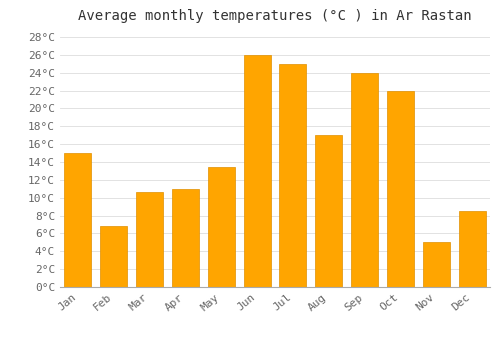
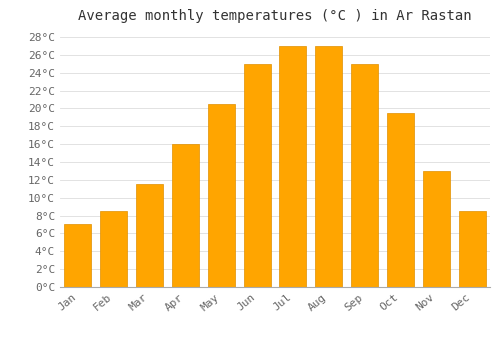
Jan: 15.0°C -> 7.0°C
Feb: 6.8°C -> 8.5°C
Mar: 10.6°C -> 11.5°C
Apr: 11.0°C -> 16.0°C
May: 13.4°C -> 20.5°C
Jun: 26.0°C -> 25.0°C
Jul: 25.0°C -> 27.0°C
Aug: 17.0°C -> 27.0°C
Sep: 24.0°C -> 25.0°C
Oct: 22.0°C -> 19.5°C
Nov: 5.0°C -> 13.0°C
